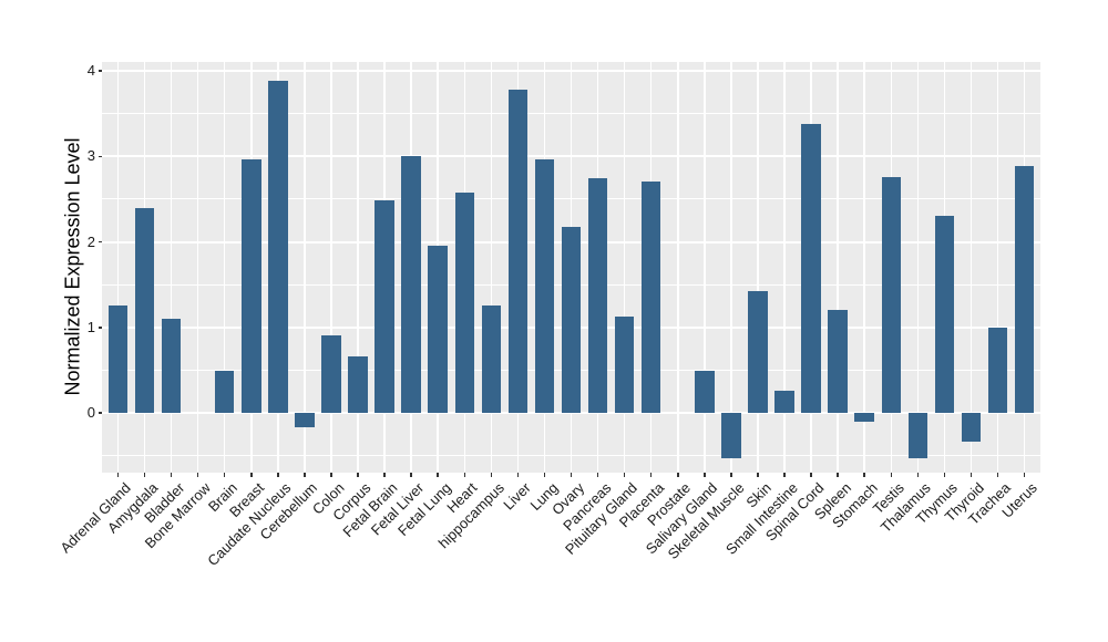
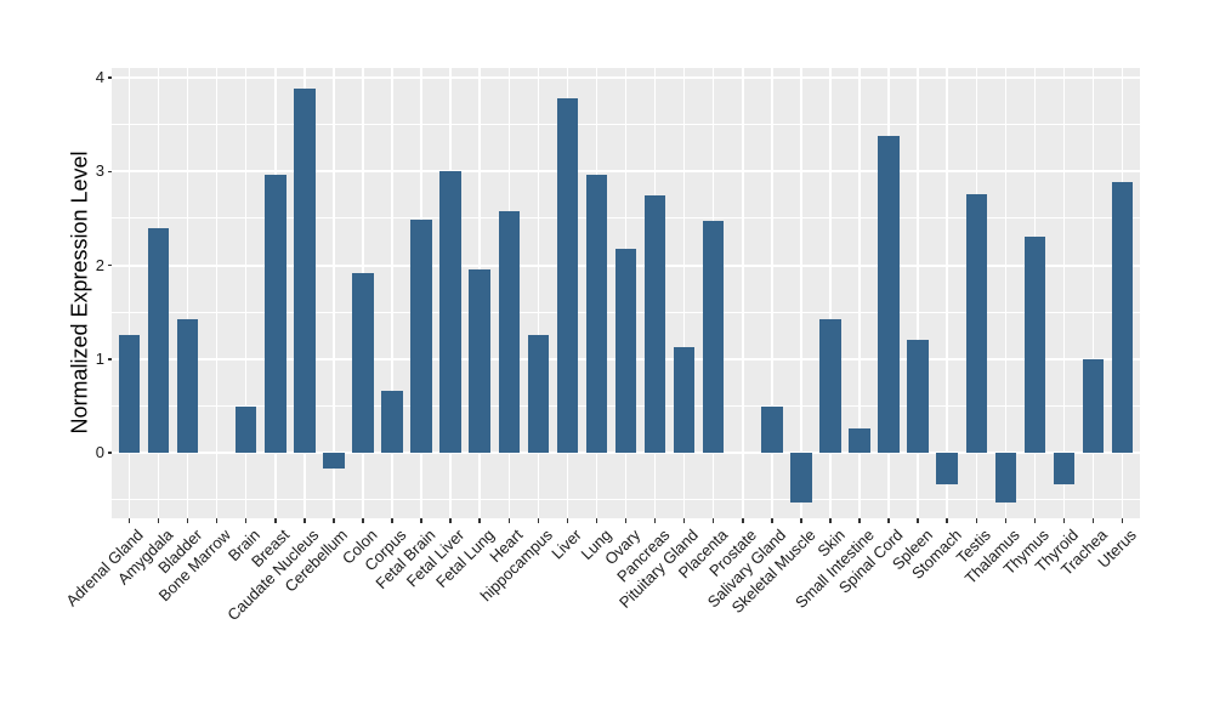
Bladder: 1.1 -> 1.4
Colon: 0.9 -> 1.9
Placenta: 2.7 -> 2.5
Stomach: -0.1 -> -0.3
